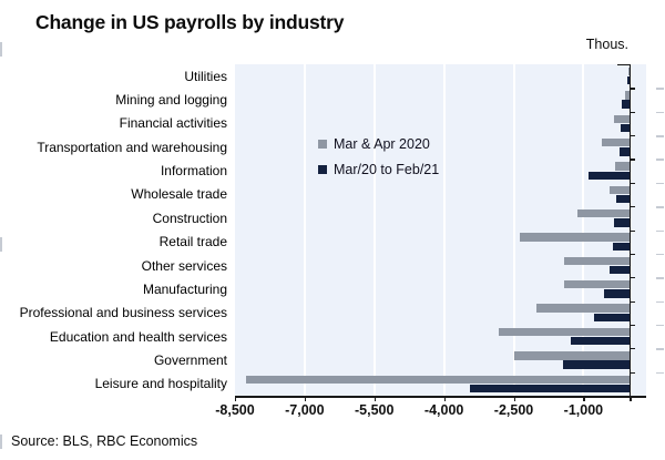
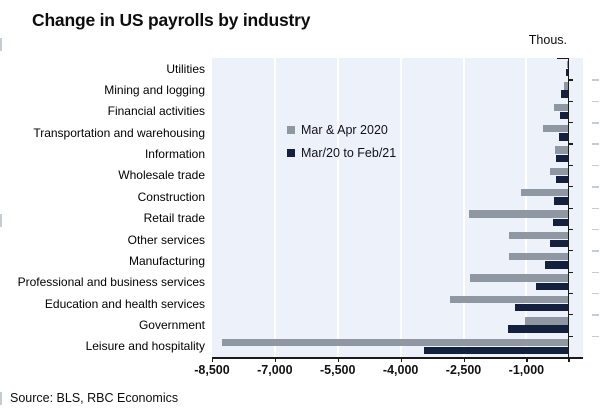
Mar/20 to Feb/21/Information: -900 -> -300
Mar & Apr 2020/Professional and business services: -2000 -> -2400
Mar & Apr 2020/Government: -2500 -> -1000
